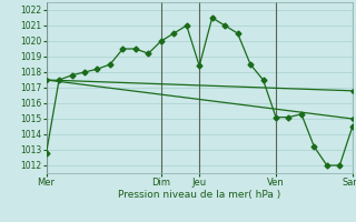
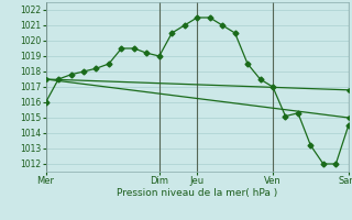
Mer: 1012.8 -> 1016.0
Dim: 1020.0 -> 1019.0
Jeu: 1018.4 -> 1021.5
Ven: 1015.1 -> 1017.0
